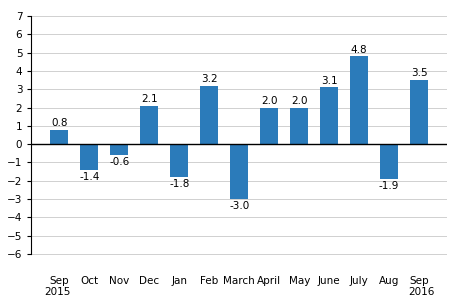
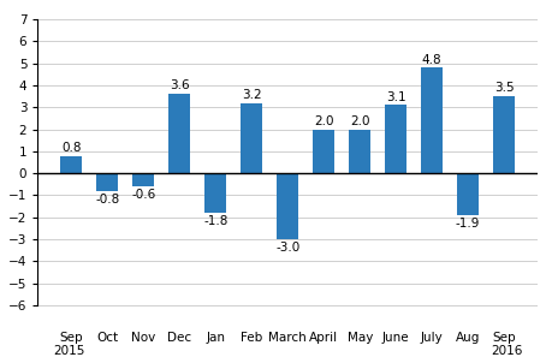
Oct: -1.4 -> -0.8
Dec: 2.1 -> 3.6
